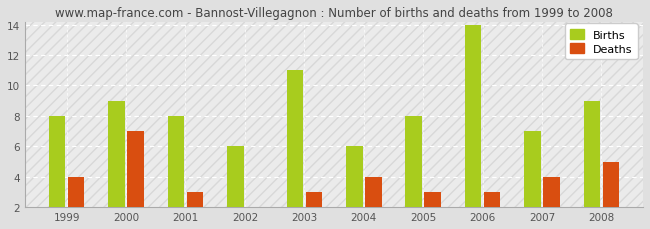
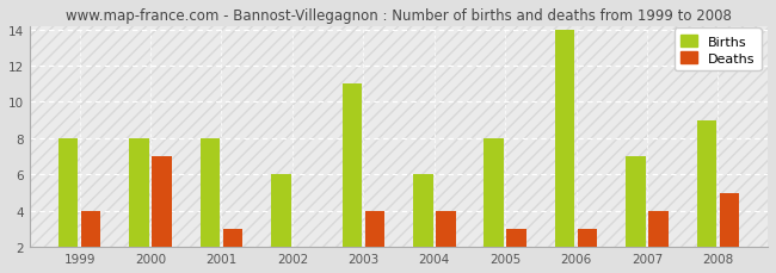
Births/2000: 9 -> 8
Deaths/2003: 3 -> 4
